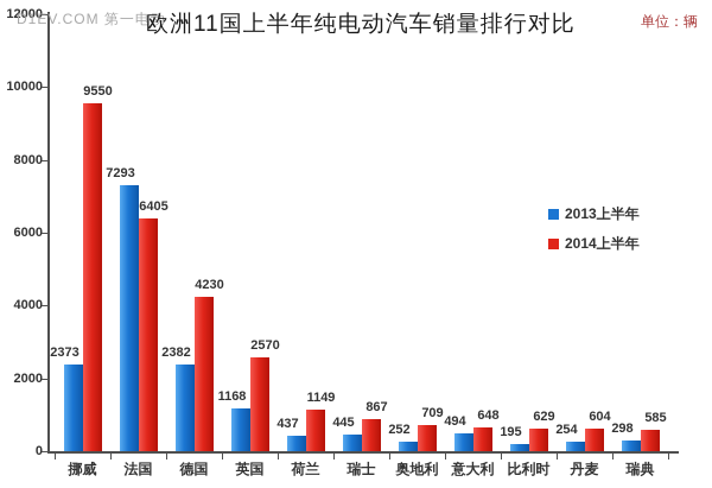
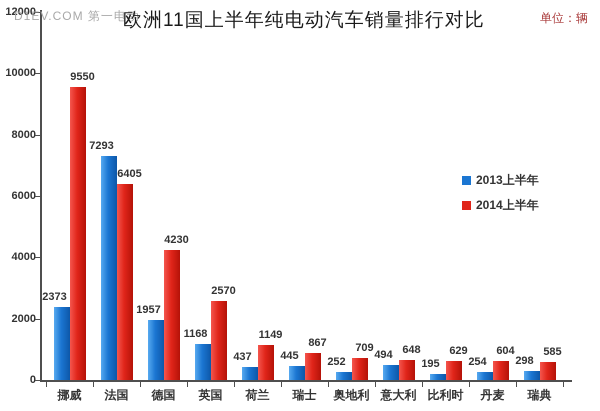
2013上半年/德国: 2382 -> 1957
